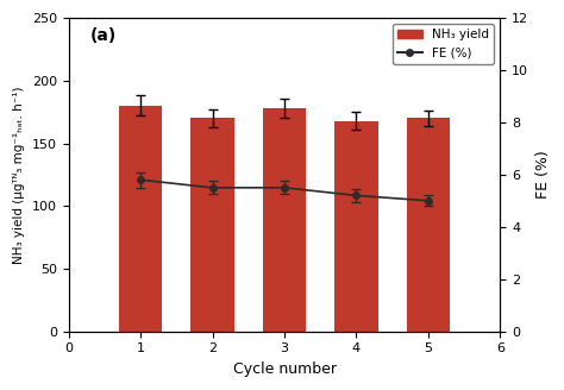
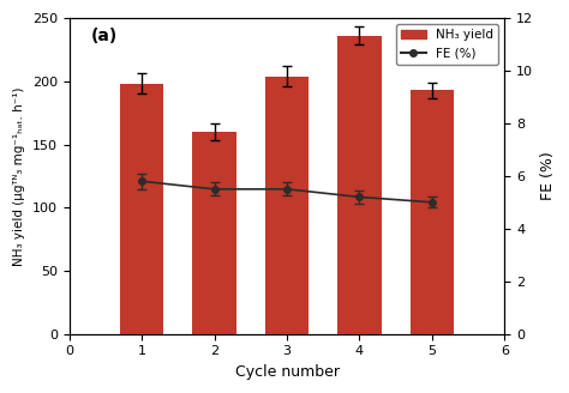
NH₃ yield/1: 180 -> 198
NH₃ yield/2: 170 -> 160
NH₃ yield/3: 178 -> 204
NH₃ yield/4: 168 -> 236
NH₃ yield/5: 170 -> 193
